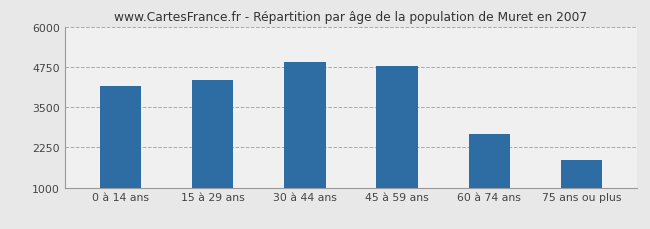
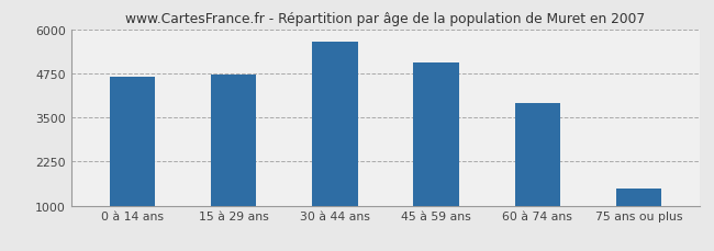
0 à 14 ans: 4150 -> 4650
15 à 29 ans: 4350 -> 4700
30 à 44 ans: 4900 -> 5650
45 à 59 ans: 4780 -> 5050
60 à 74 ans: 2650 -> 3900
75 ans ou plus: 1870 -> 1500
